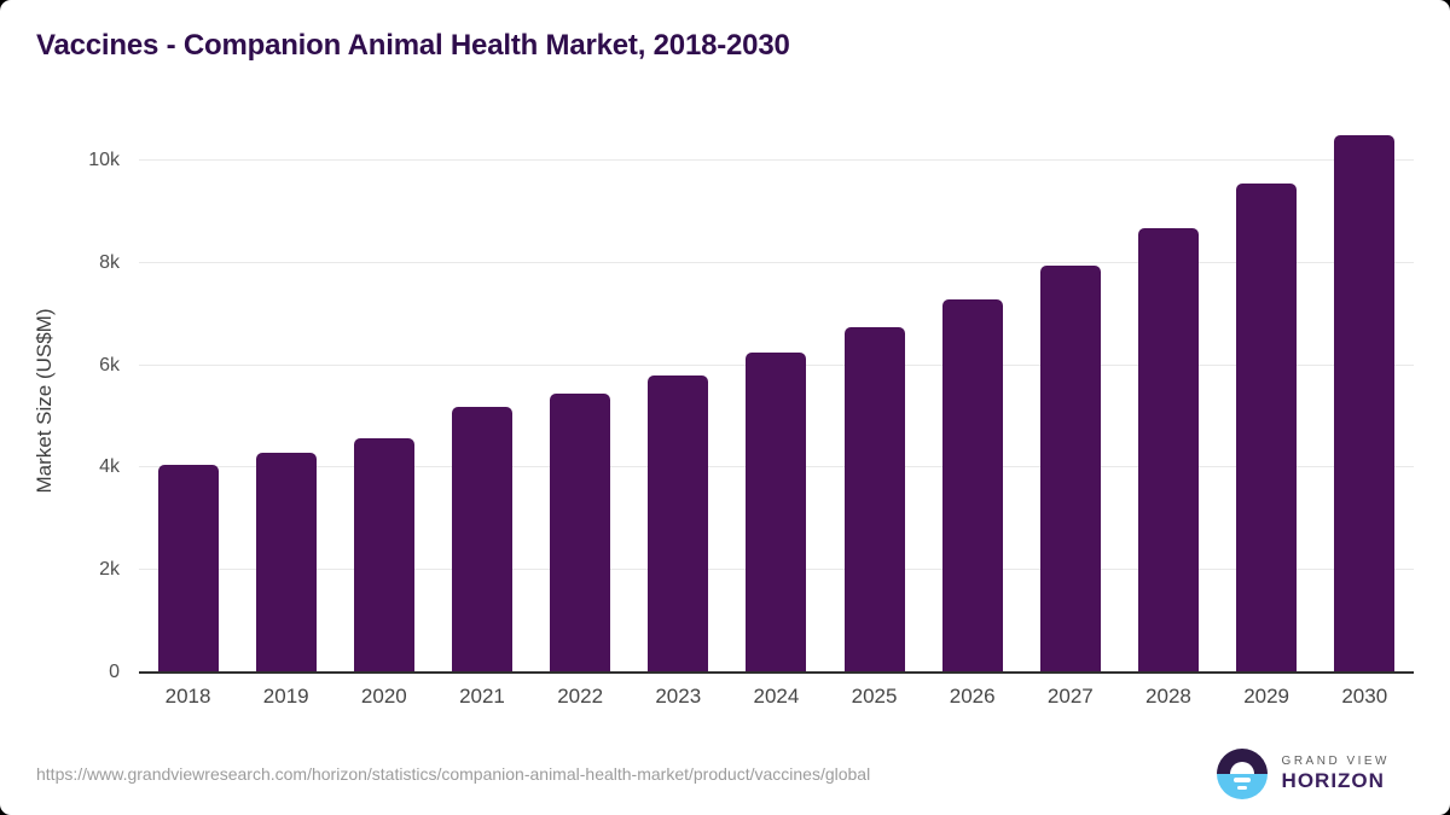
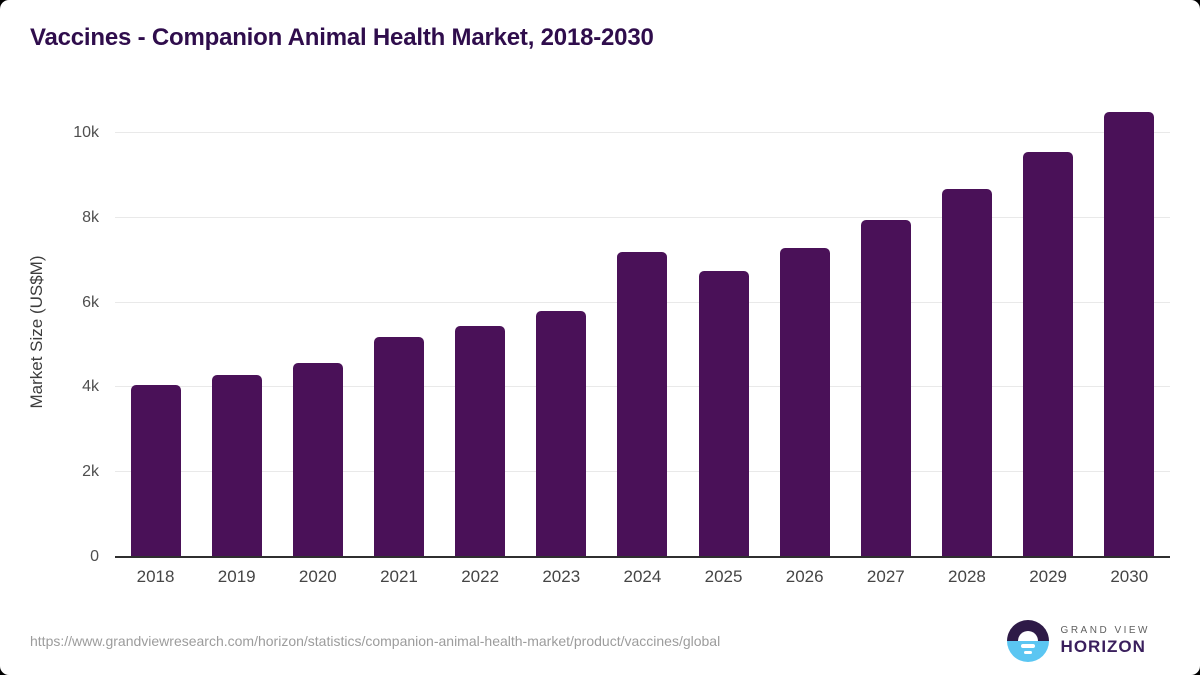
2024: 6.2k -> 7.2k
